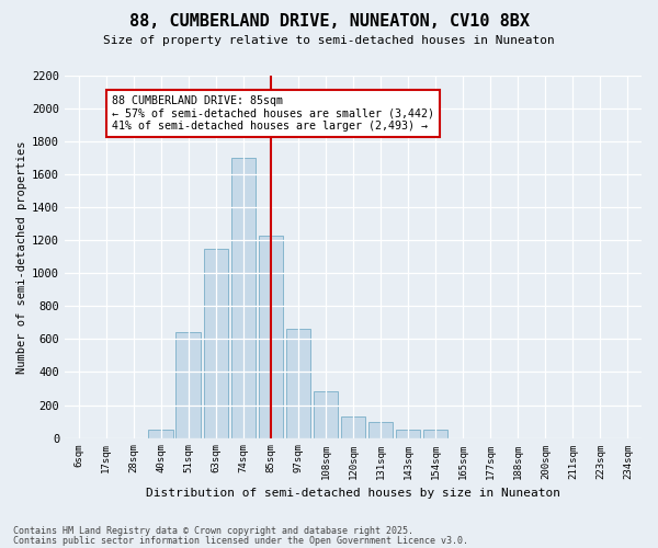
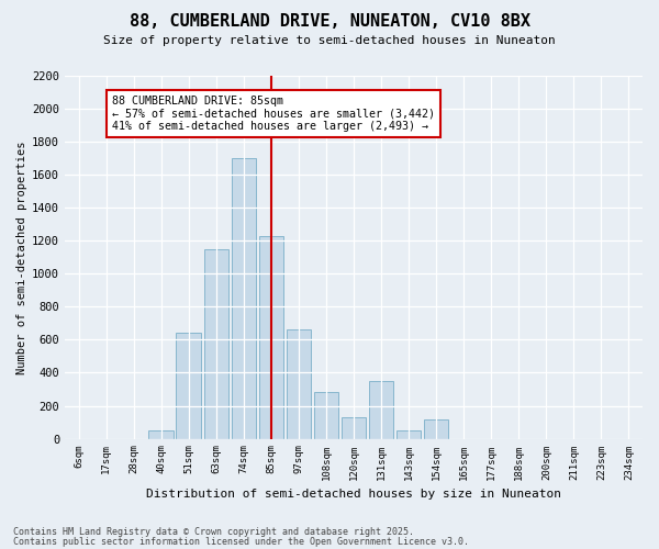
131sqm: 100 -> 350
154sqm: 50 -> 120
